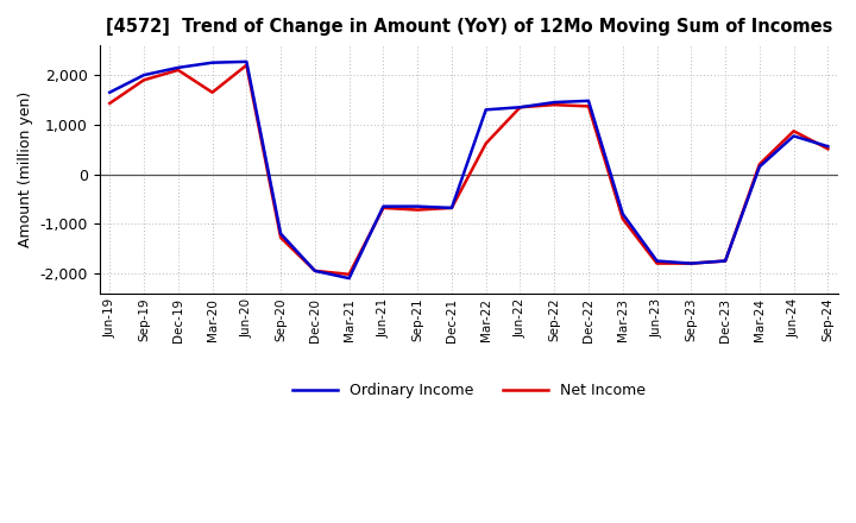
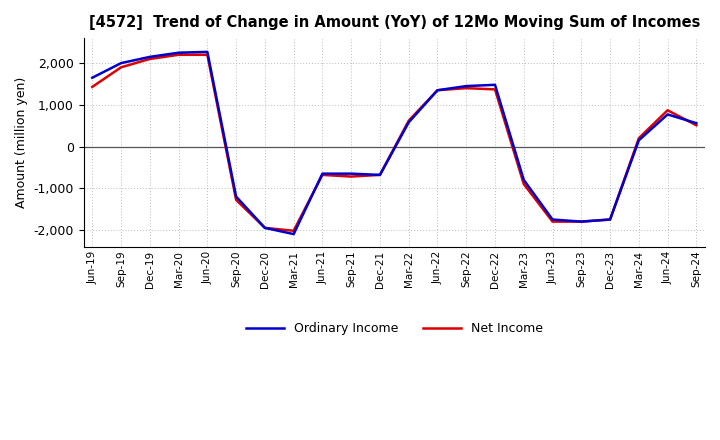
Net Income/Mar-20: 1,650 -> 2,200
Ordinary Income/Mar-22: 1,300 -> 580
